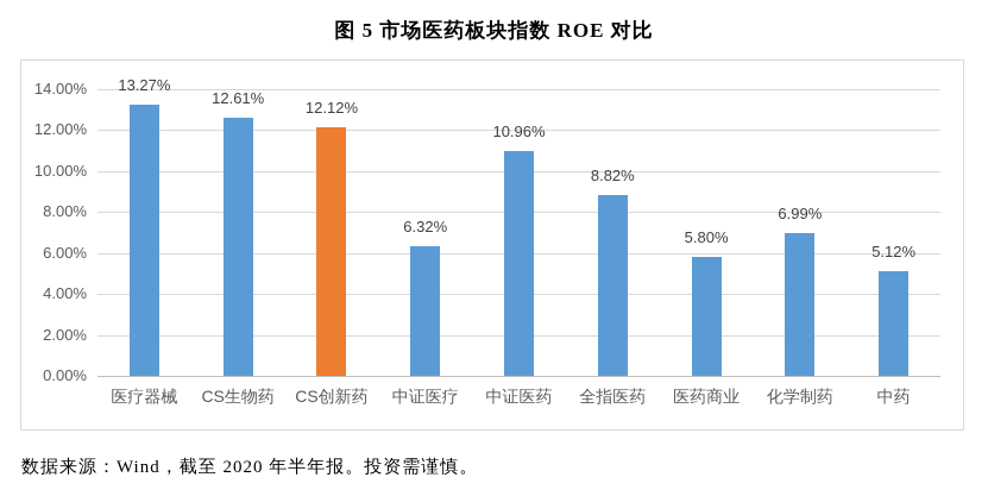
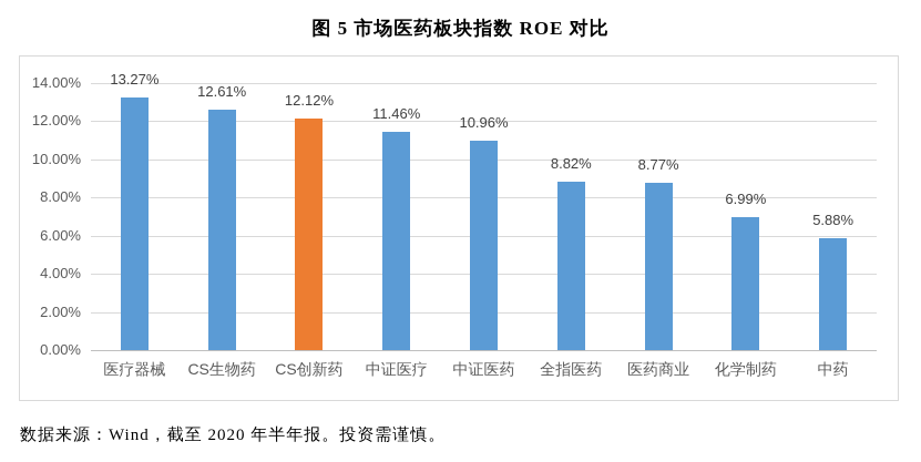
中证医疗: 6.32% -> 11.46%
医药商业: 5.80% -> 8.77%
中药: 5.12% -> 5.88%
